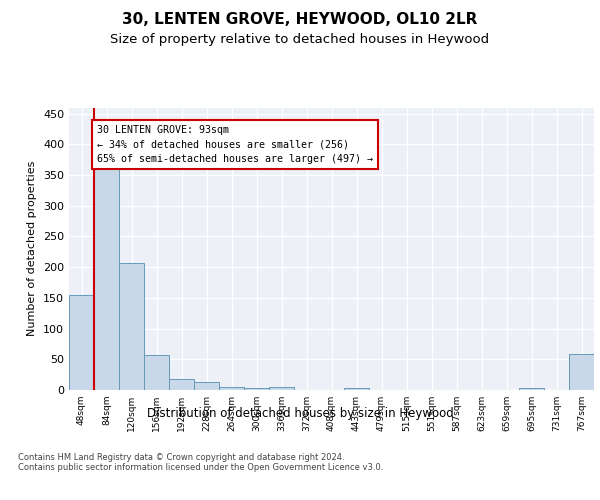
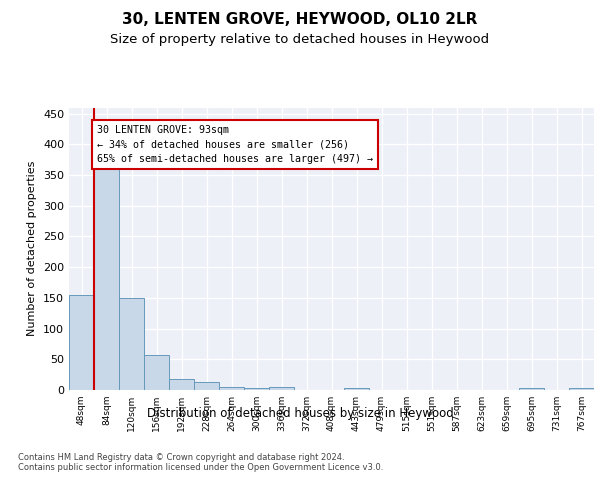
120sqm: 206 -> 150
767sqm: 58 -> 4
